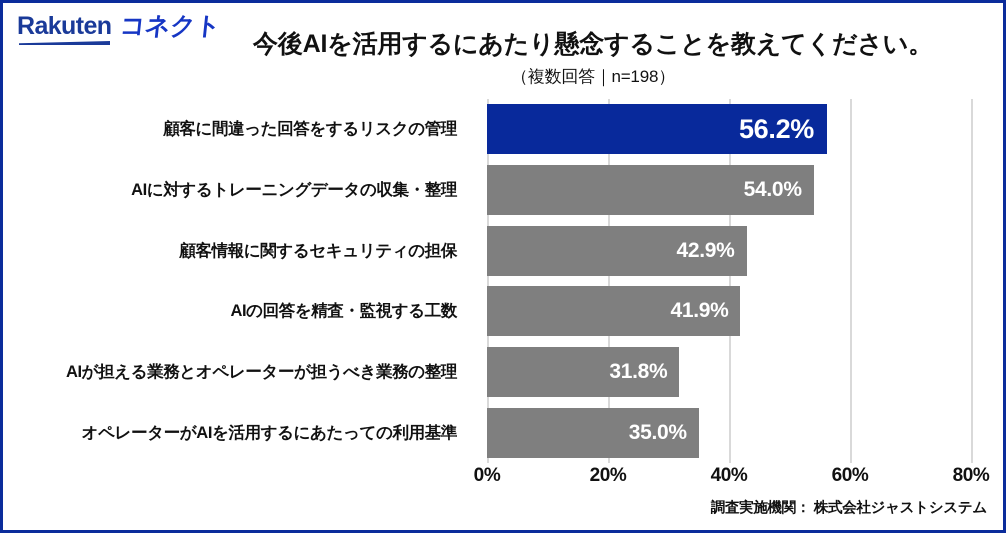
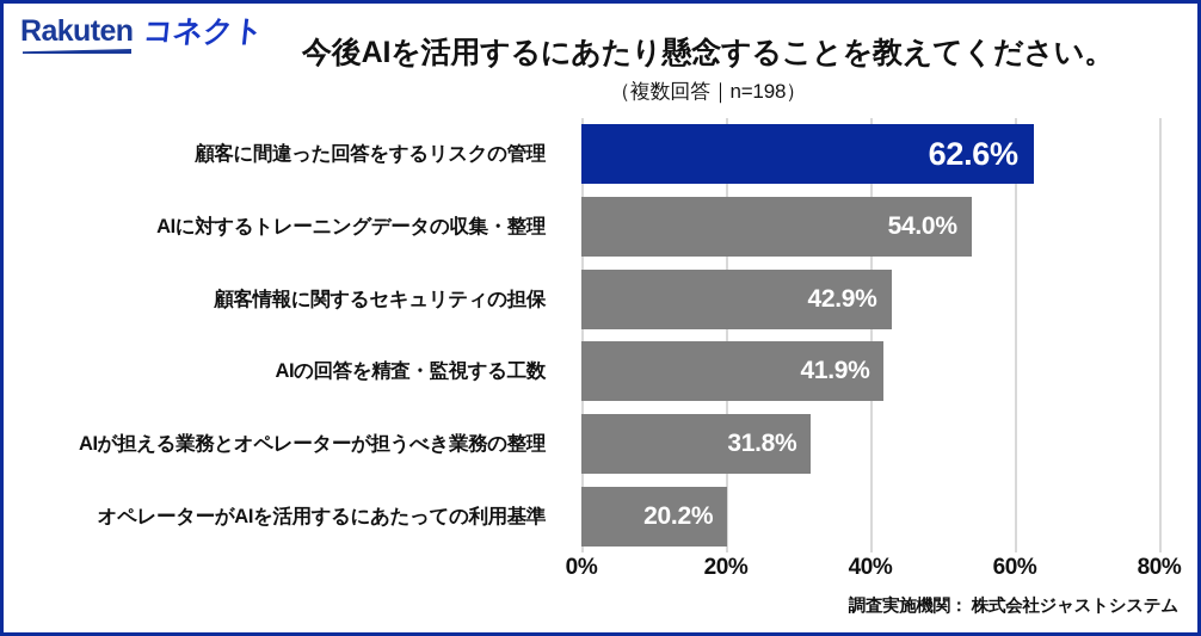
顧客に間違った回答をするリスクの管理: 56.2% -> 62.6%
オペレーターがAIを活用するにあたっての利用基準: 35.0% -> 20.2%
